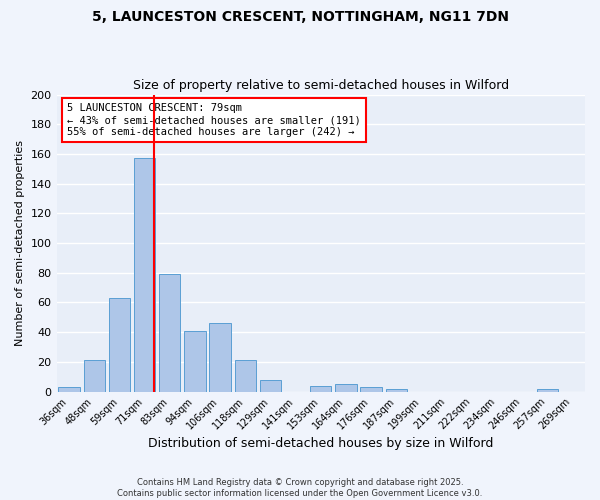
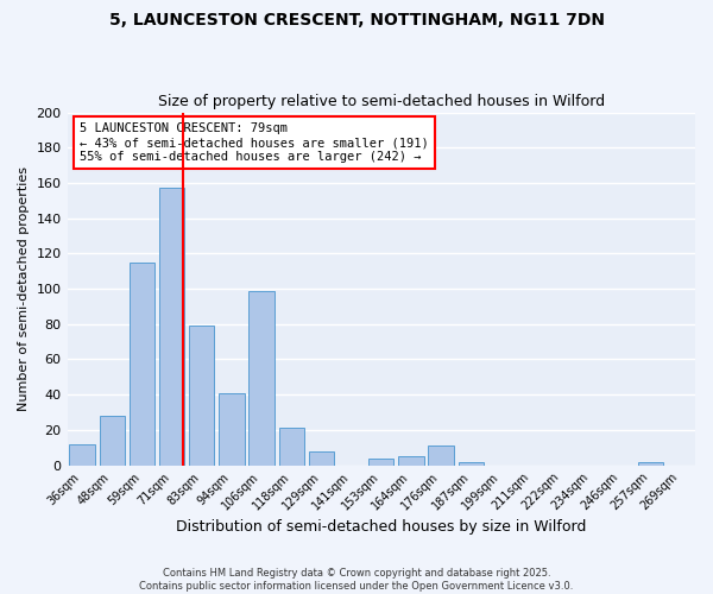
36sqm: 3 -> 12
48sqm: 21 -> 28
59sqm: 63 -> 115
106sqm: 46 -> 99
176sqm: 3 -> 11
